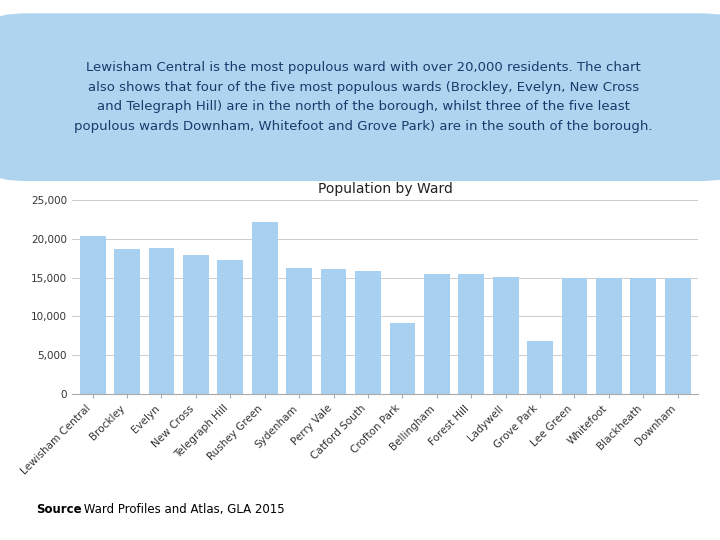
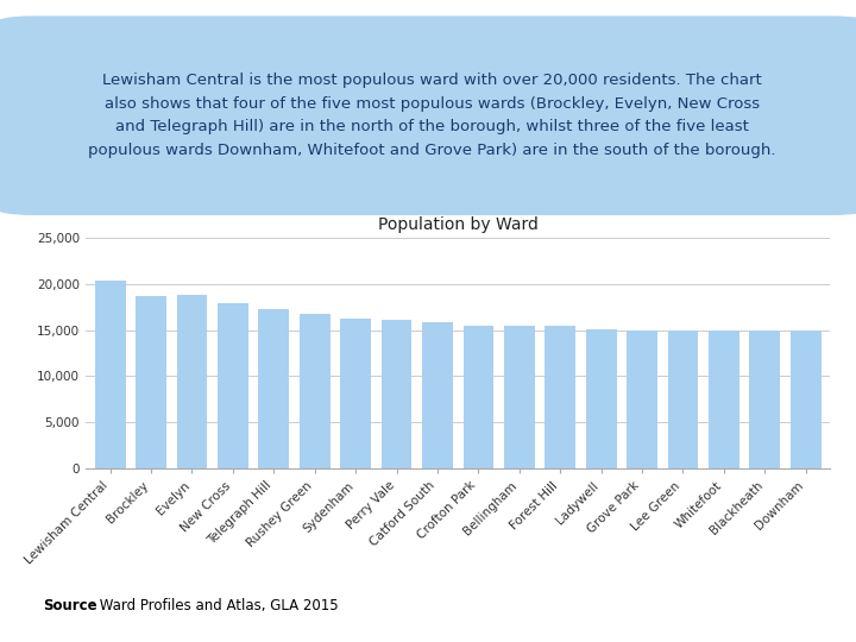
Rushey Green: 22,200 -> 16,700
Crofton Park: 9,200 -> 15,500
Grove Park: 6,800 -> 15,000
